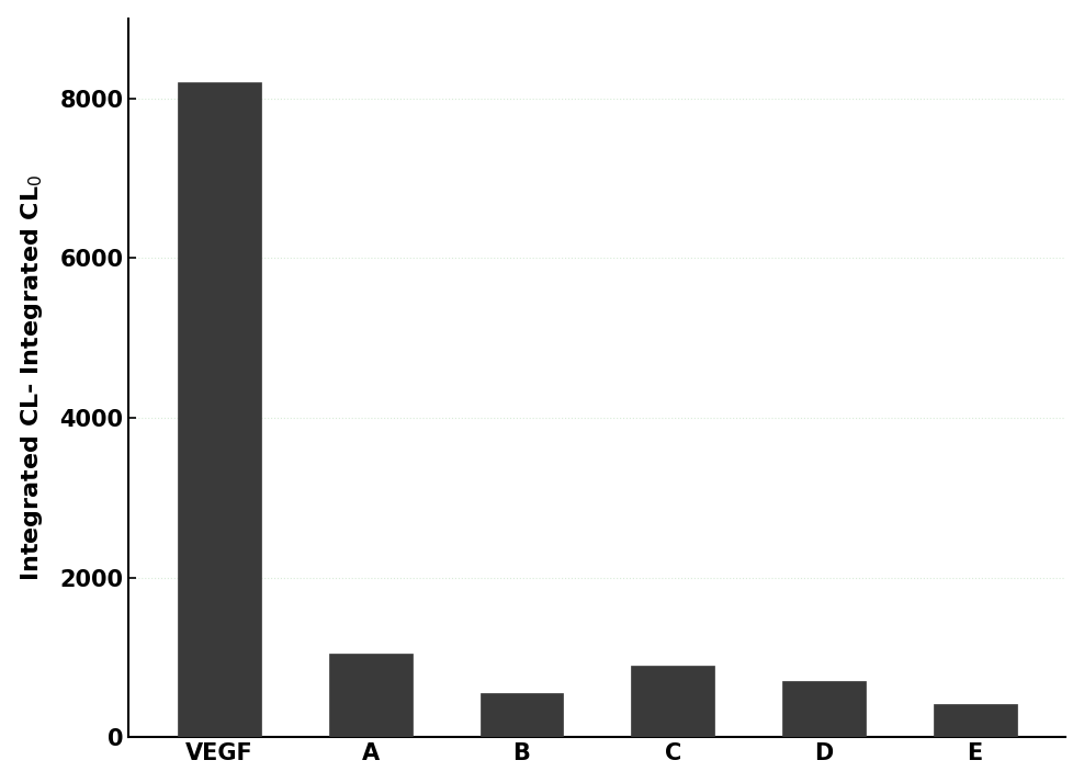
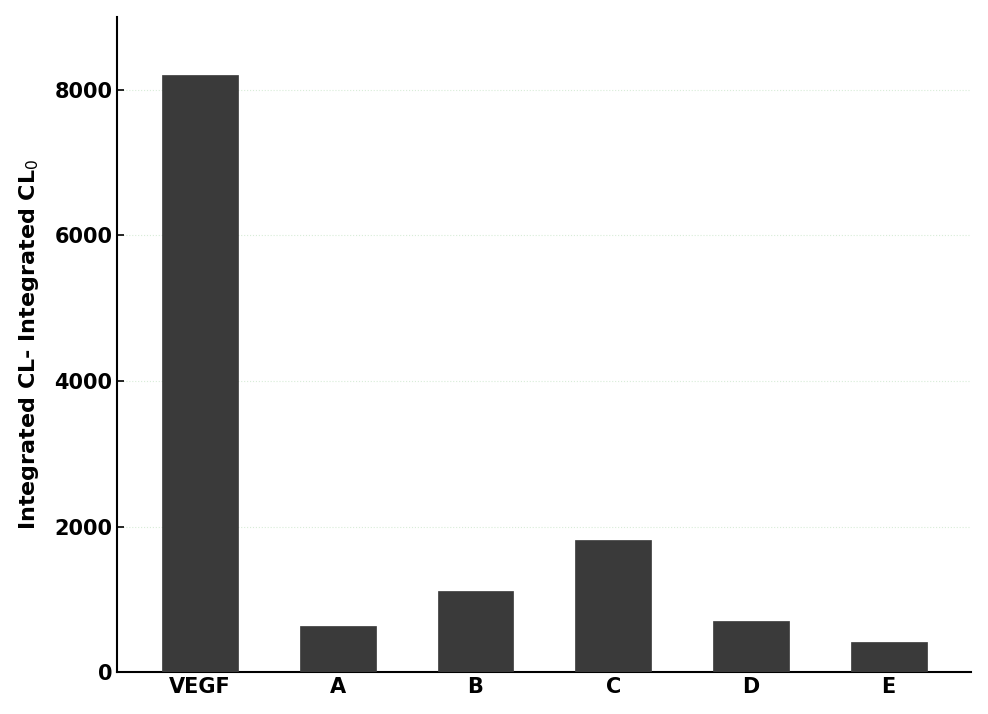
A: 1050 -> 640
B: 550 -> 1120
C: 900 -> 1820
